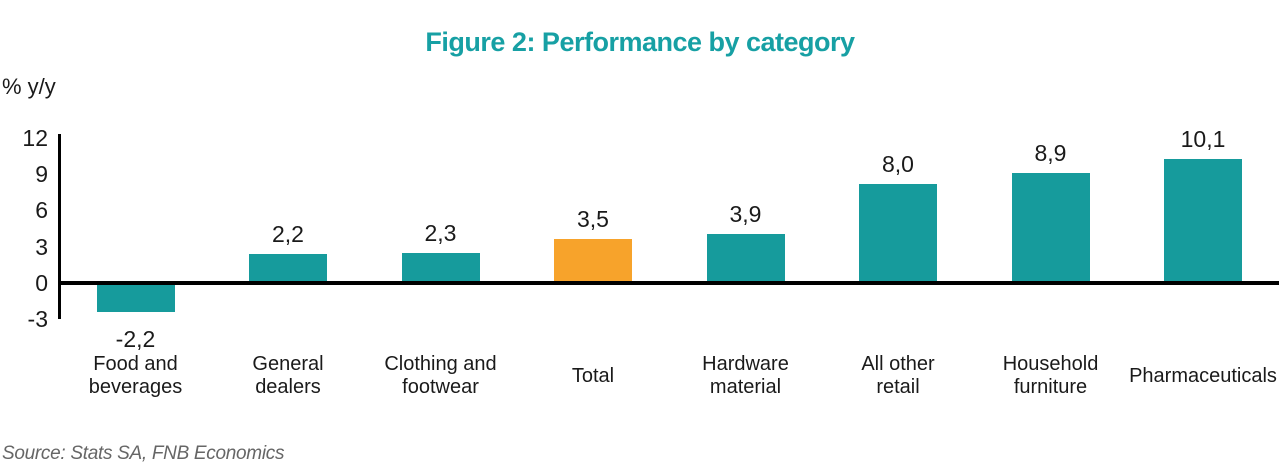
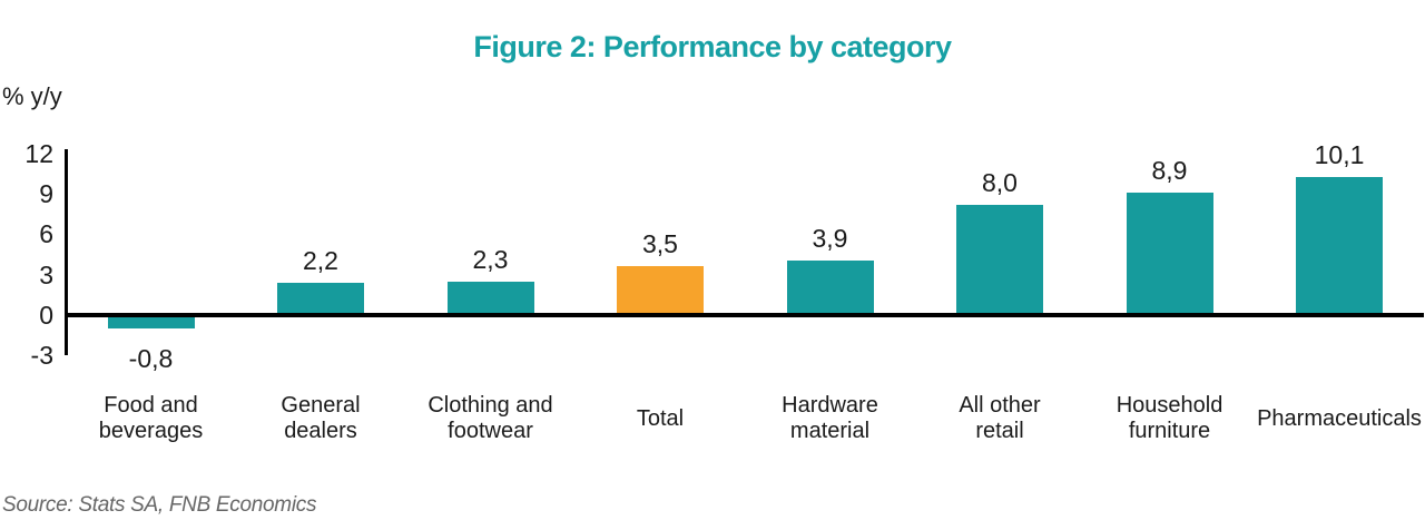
Food and beverages: -2,2 -> -0,8
